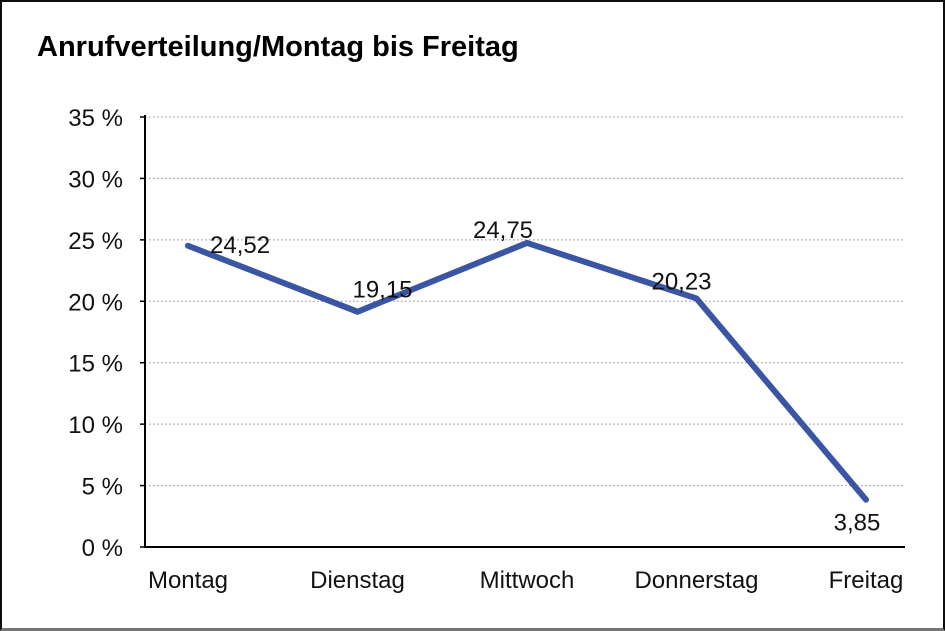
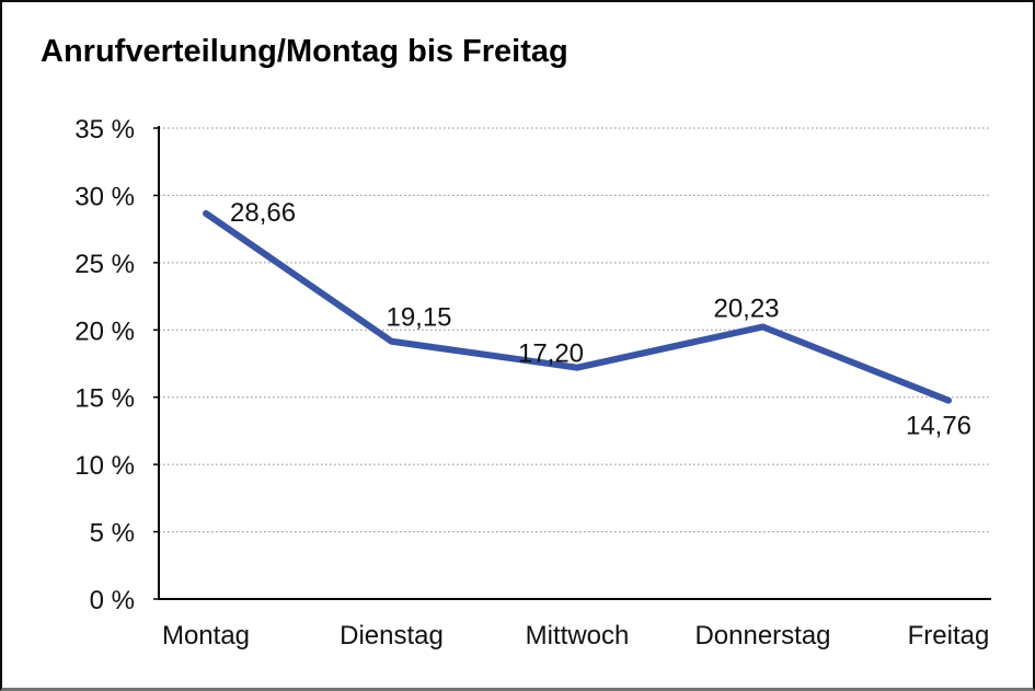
Montag: 24,52 -> 28,66
Mittwoch: 24,75 -> 17,20
Freitag: 3,85 -> 14,76
